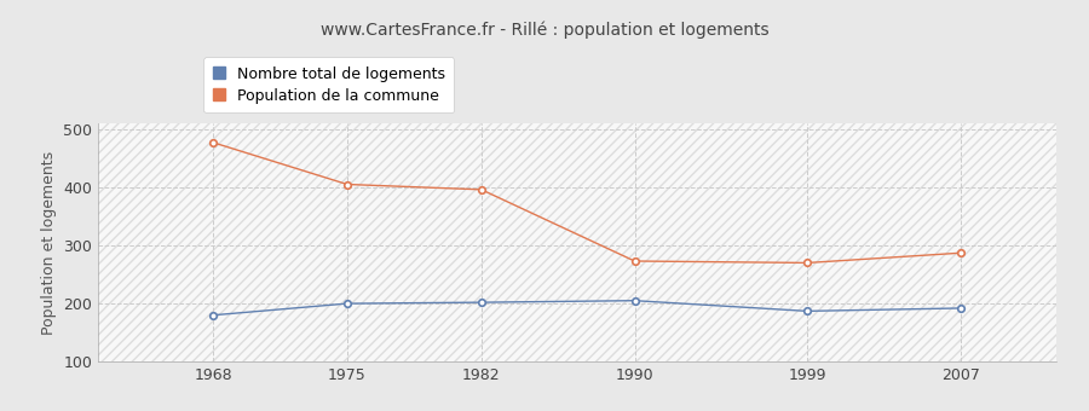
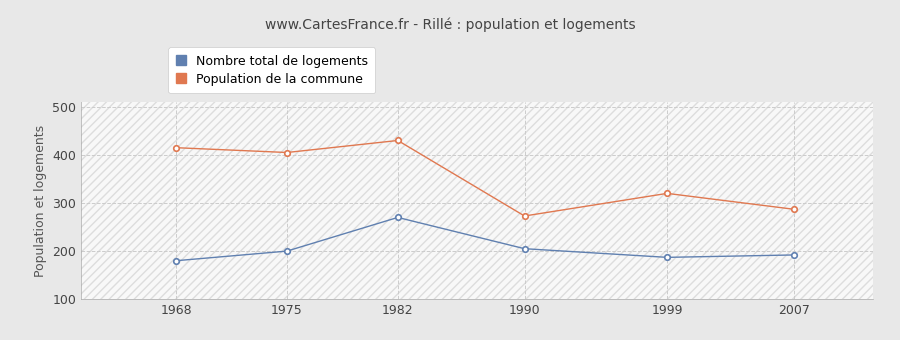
Population de la commune/1968: 477 -> 415
Nombre total de logements/1982: 202 -> 270
Population de la commune/1982: 396 -> 430
Population de la commune/1999: 270 -> 320
